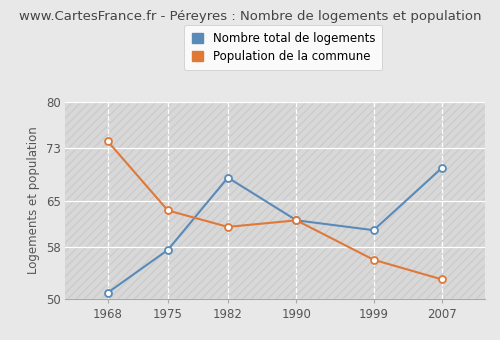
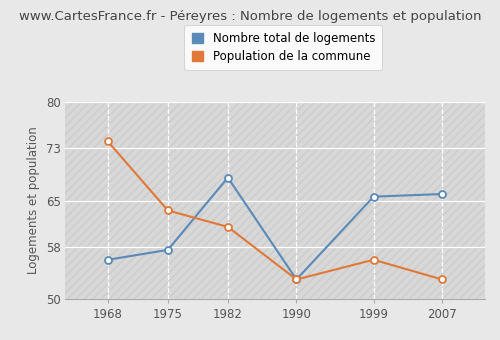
Nombre total de logements/1968: 51.0 -> 56.0
Nombre total de logements/1990: 62.0 -> 53.0
Population de la commune/1990: 62.0 -> 53.0
Nombre total de logements/1999: 60.5 -> 65.6
Nombre total de logements/2007: 70.0 -> 66.0
